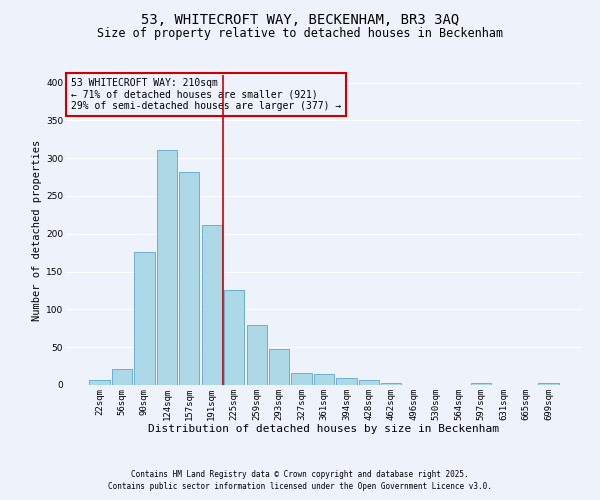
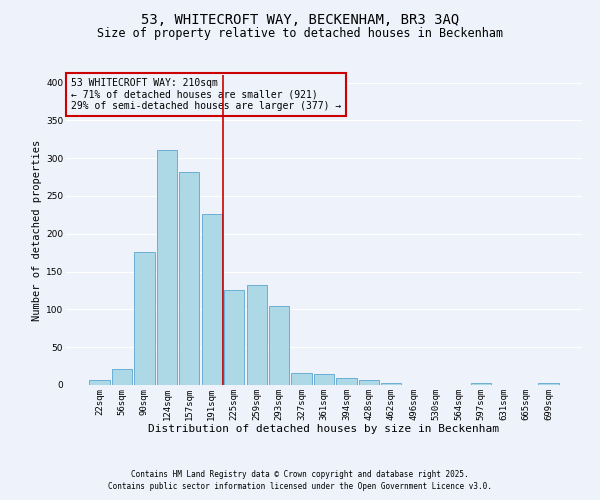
191sqm: 212 -> 226
259sqm: 79 -> 132
293sqm: 48 -> 104
